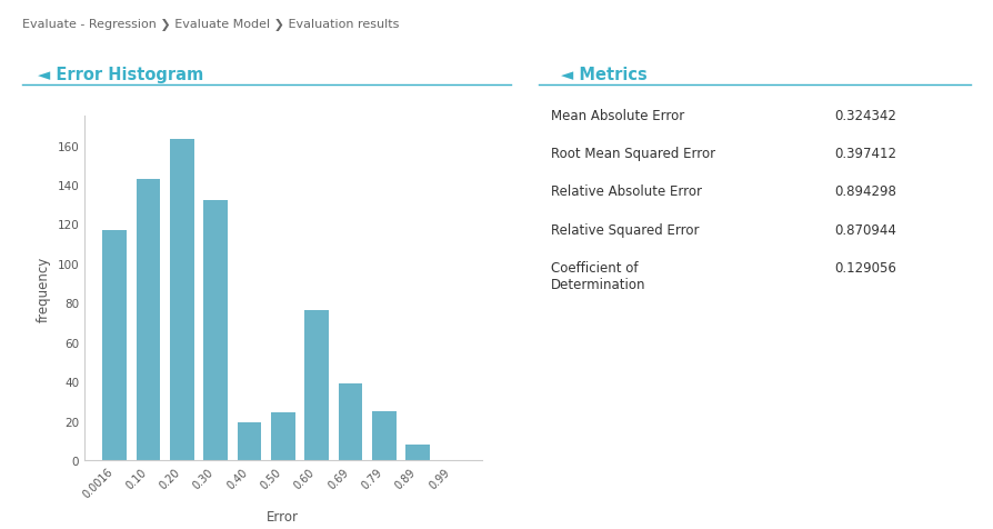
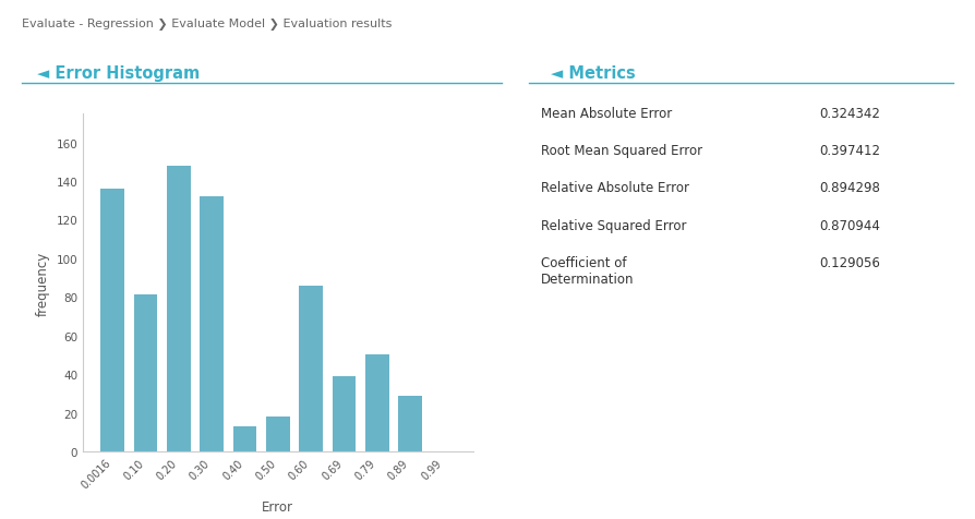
0.0016: 117 -> 136
0.10: 143 -> 81
0.20: 163 -> 148
0.40: 19 -> 13
0.50: 24 -> 18
0.60: 76 -> 86
0.79: 25 -> 50
0.89: 8 -> 29
